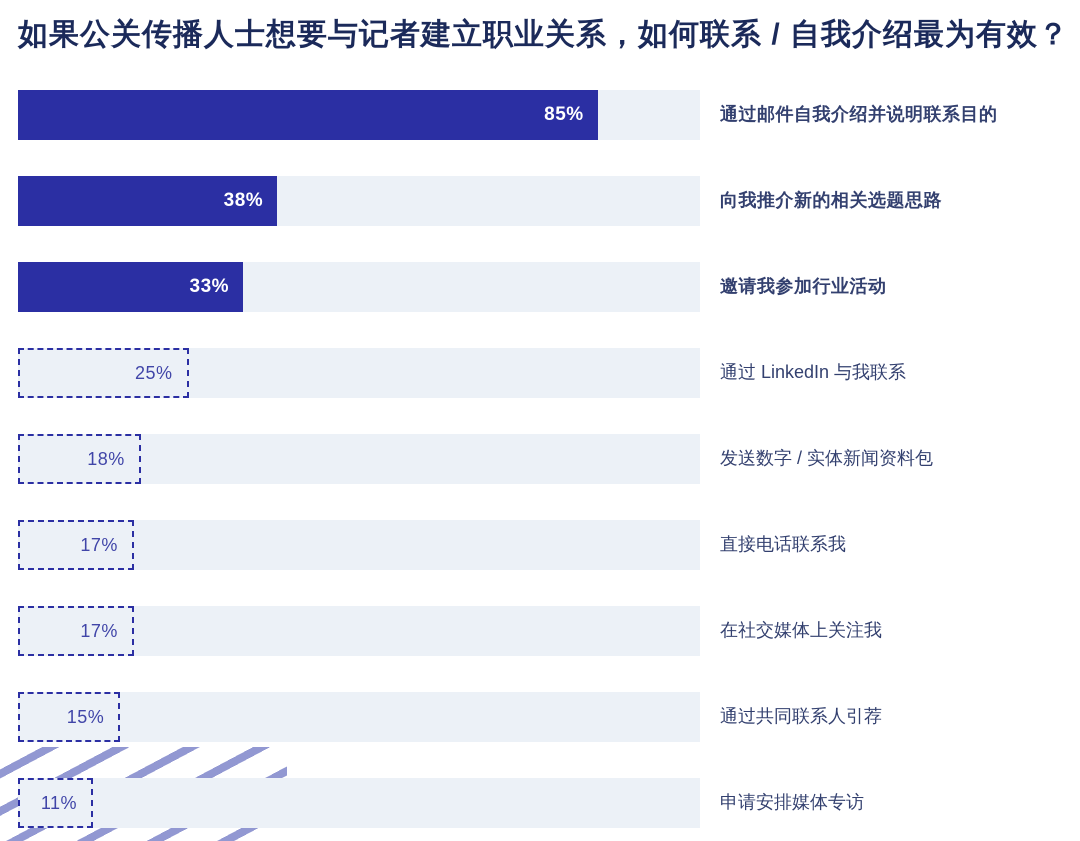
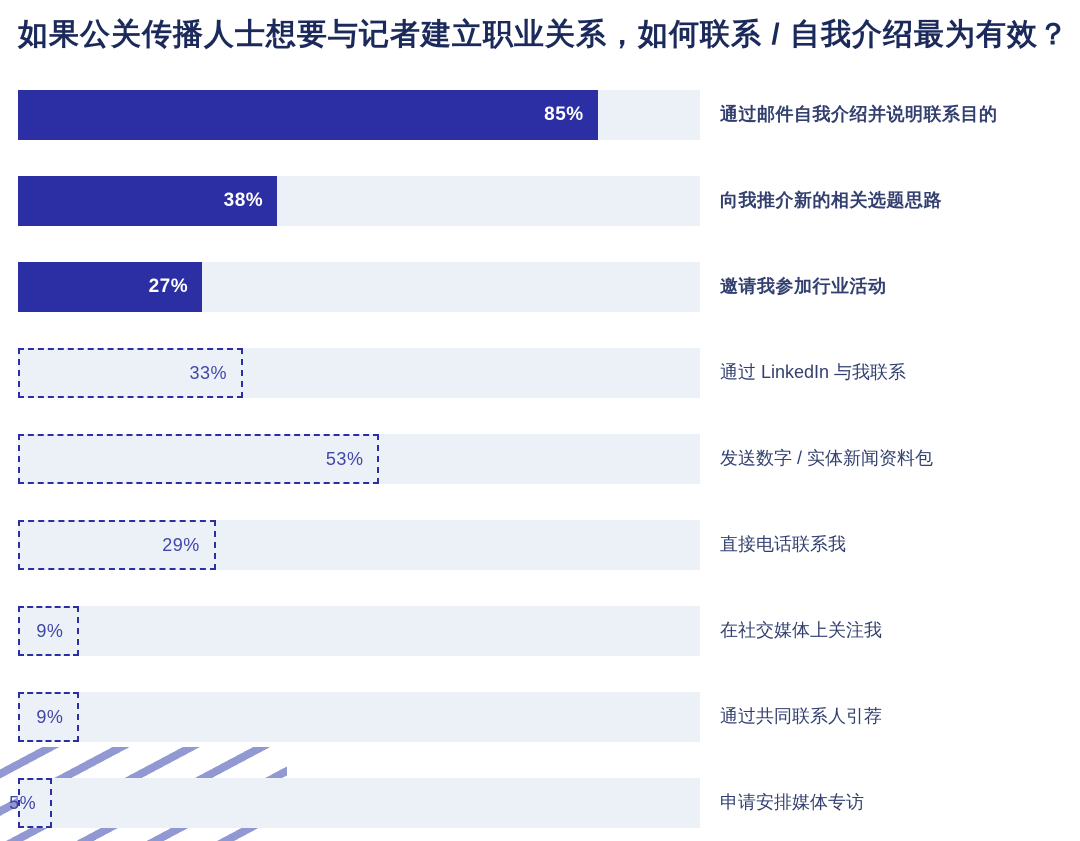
邀请我参加行业活动: 33% -> 27%
通过 LinkedIn 与我联系: 25% -> 33%
发送数字 / 实体新闻资料包: 18% -> 53%
直接电话联系我: 17% -> 29%
在社交媒体上关注我: 17% -> 9%
通过共同联系人引荐: 15% -> 9%
申请安排媒体专访: 11% -> 5%
